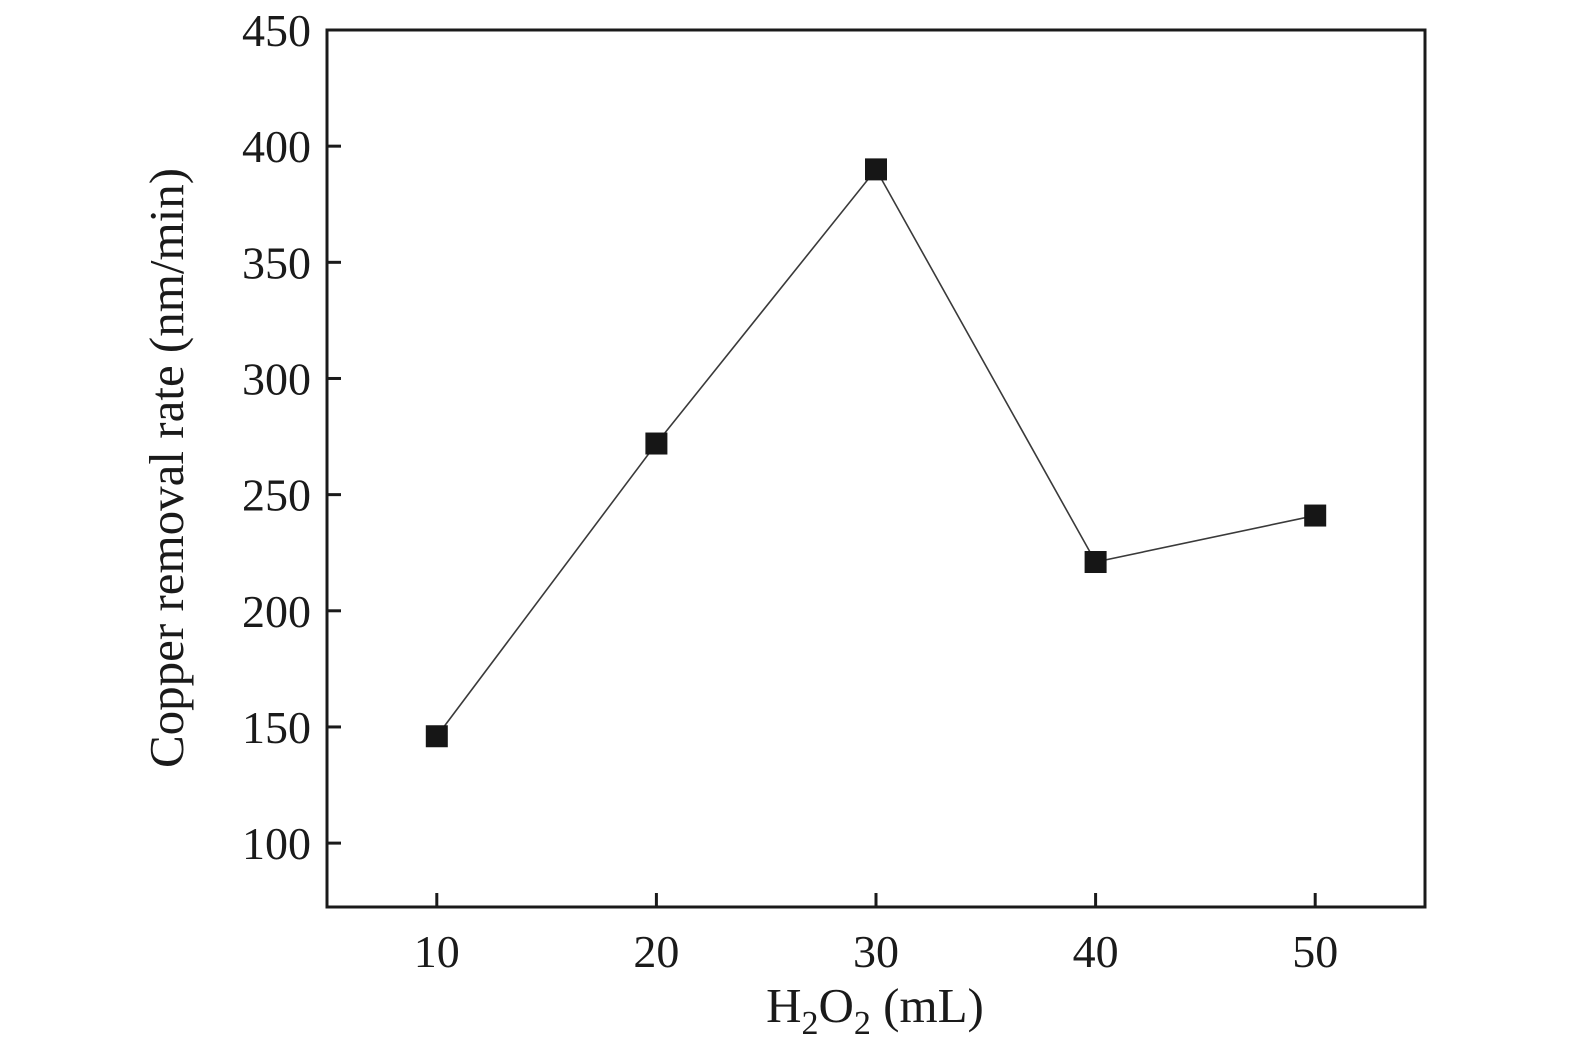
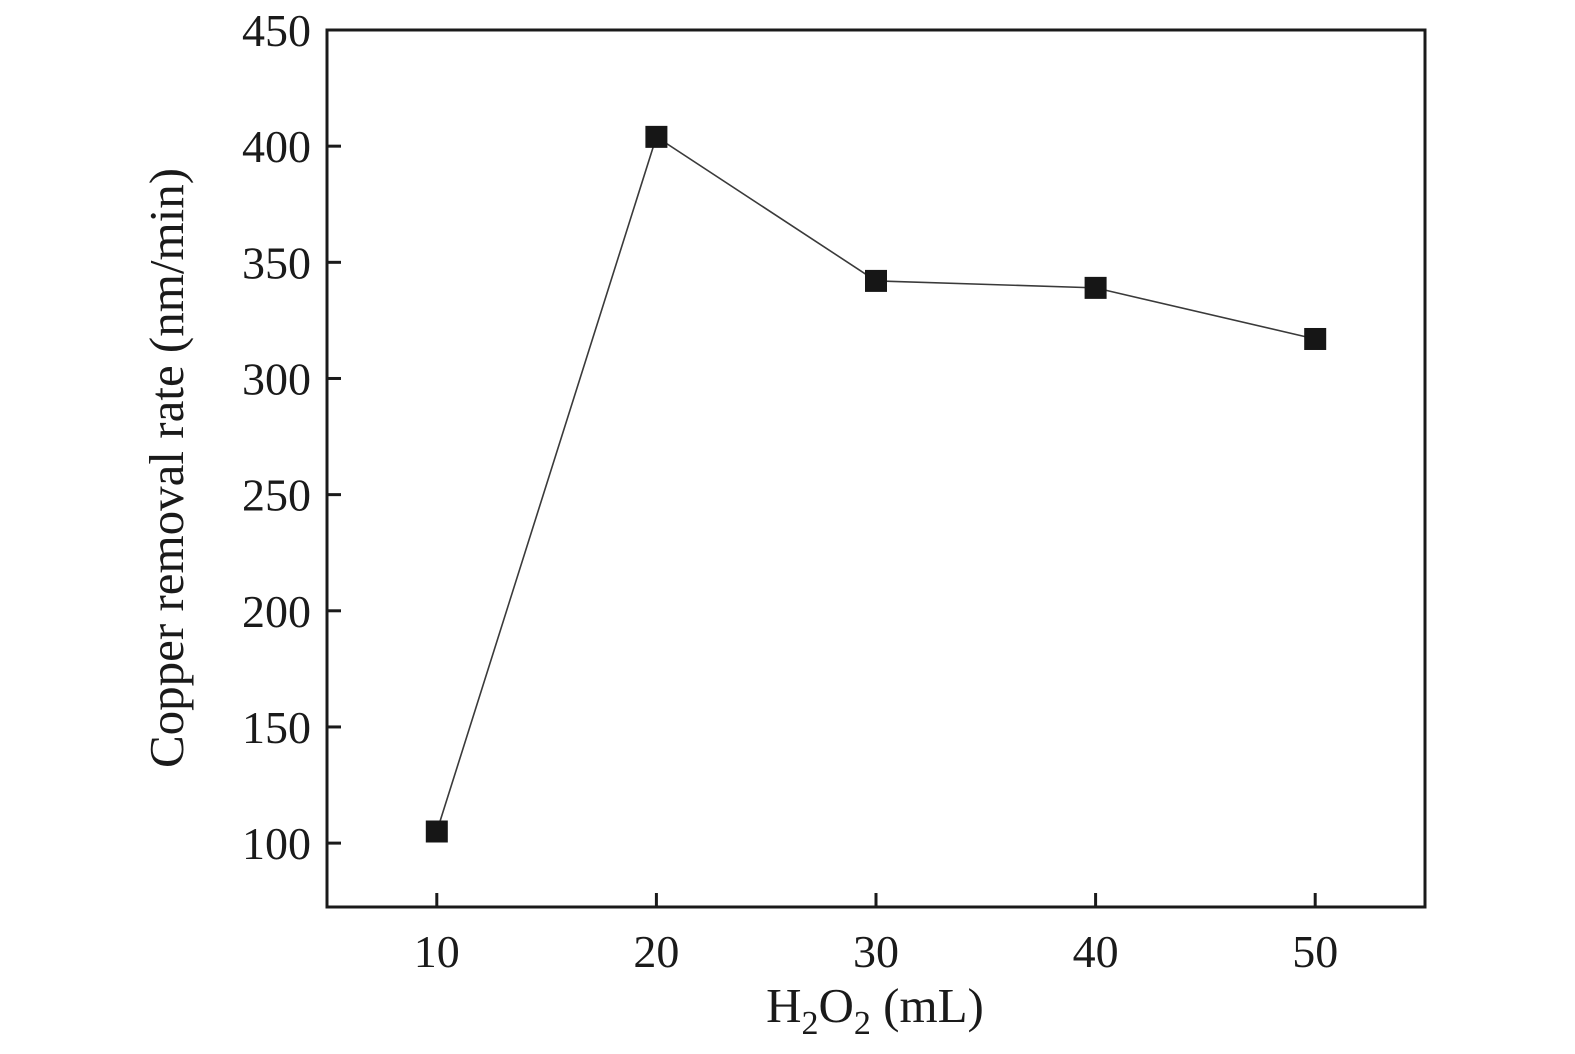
10: 146 -> 105
20: 272 -> 404
30: 390 -> 342
40: 221 -> 339
50: 241 -> 317
